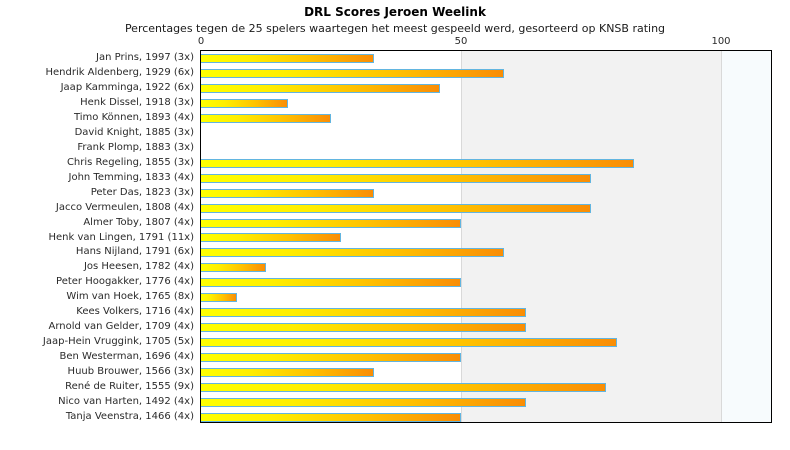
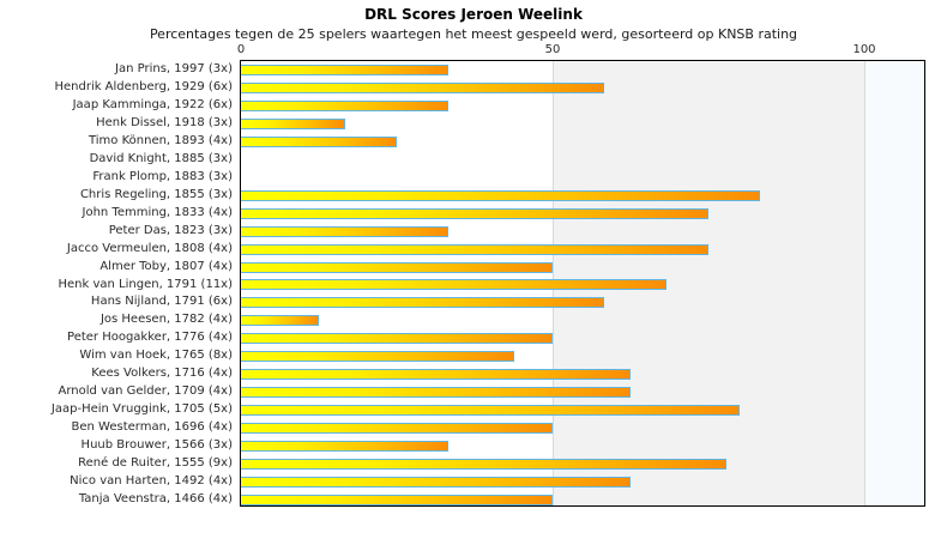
Jaap Kamminga, 1922 (6x): 46 -> 33
Henk van Lingen, 1791 (11x): 27 -> 68
Wim van Hoek, 1765 (8x): 7 -> 44
